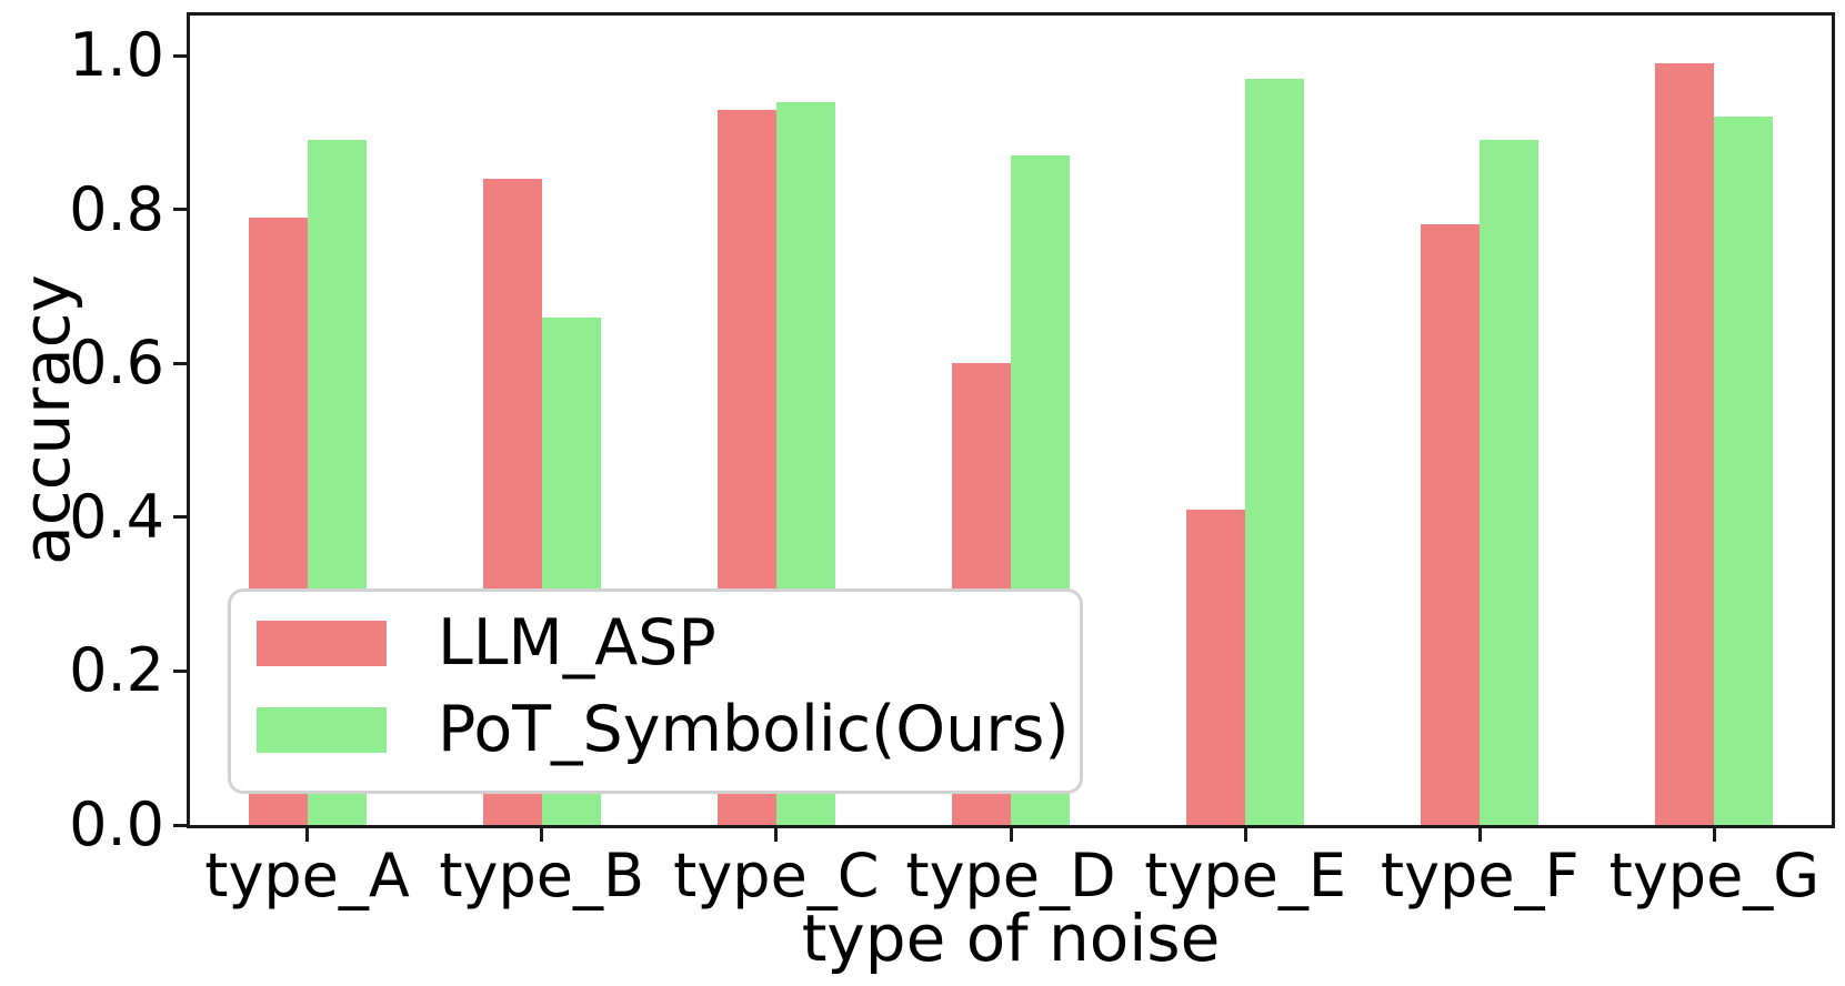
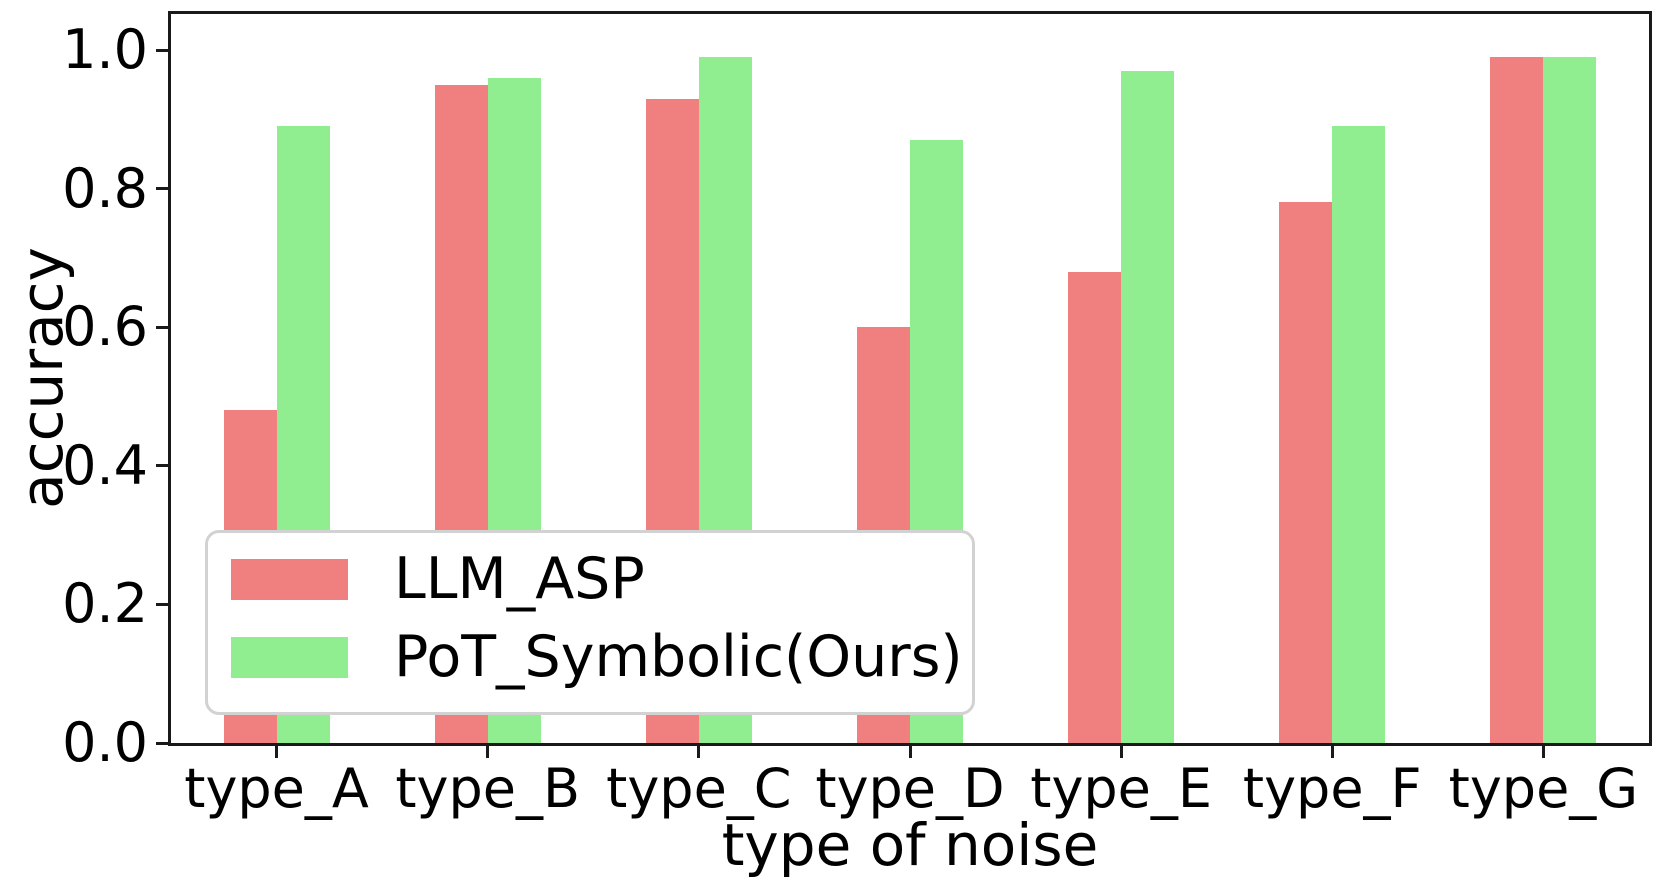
LLM_ASP/type_A: 0.79 -> 0.48
LLM_ASP/type_B: 0.84 -> 0.95
PoT_Symbolic(Ours)/type_B: 0.66 -> 0.96
PoT_Symbolic(Ours)/type_C: 0.94 -> 0.99
LLM_ASP/type_E: 0.41 -> 0.68
PoT_Symbolic(Ours)/type_G: 0.92 -> 0.99
